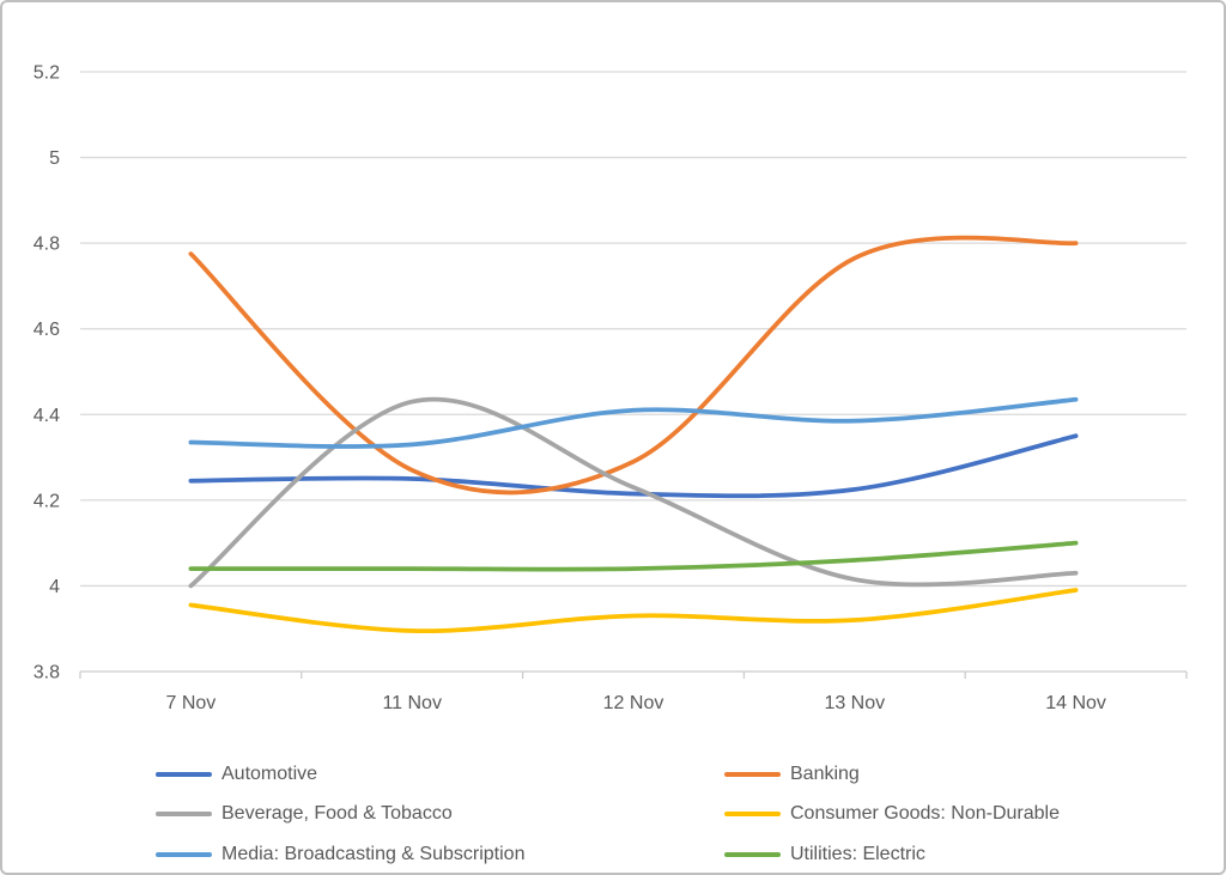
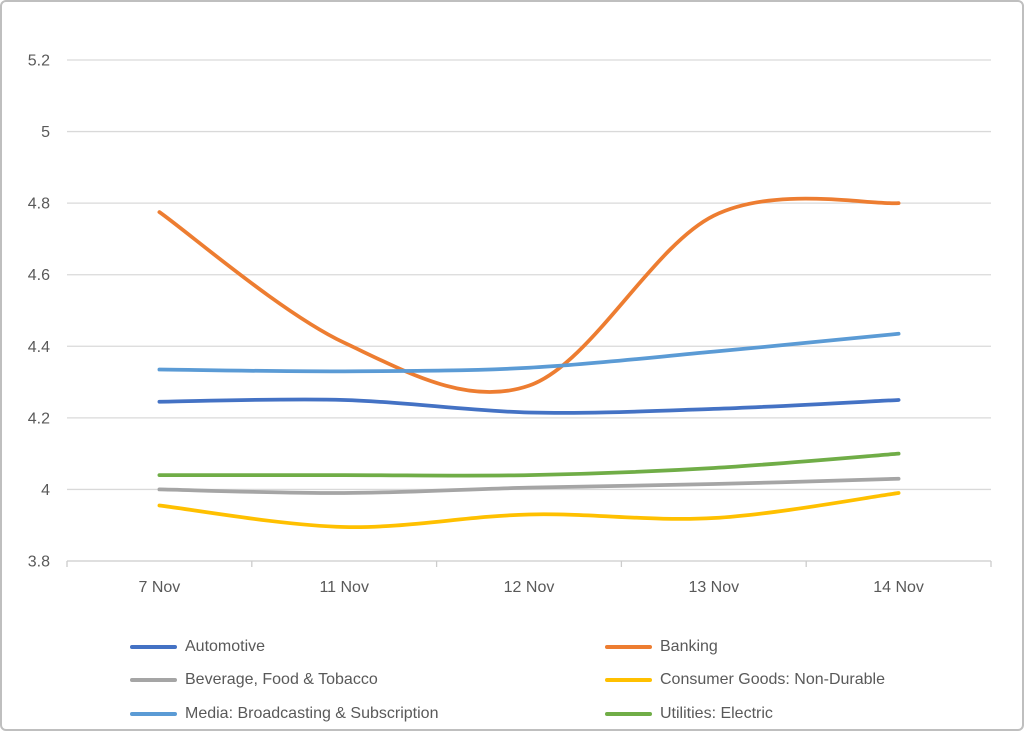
Banking/11 Nov: 4.27 -> 4.41
Beverage, Food & Tobacco/11 Nov: 4.43 -> 3.99
Beverage, Food & Tobacco/12 Nov: 4.23 -> 4.00
Media: Broadcasting & Subscription/12 Nov: 4.41 -> 4.34
Automotive/14 Nov: 4.35 -> 4.25
